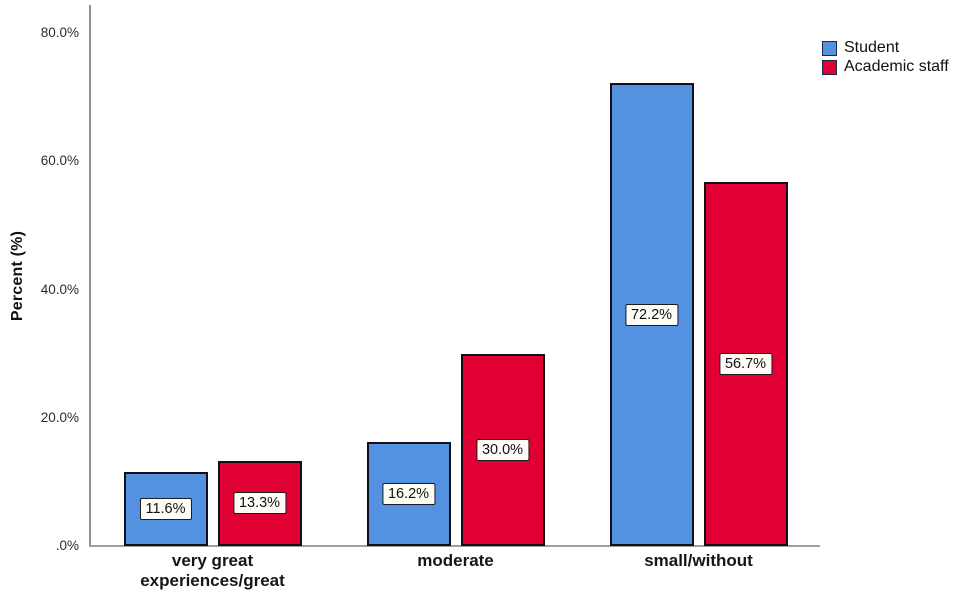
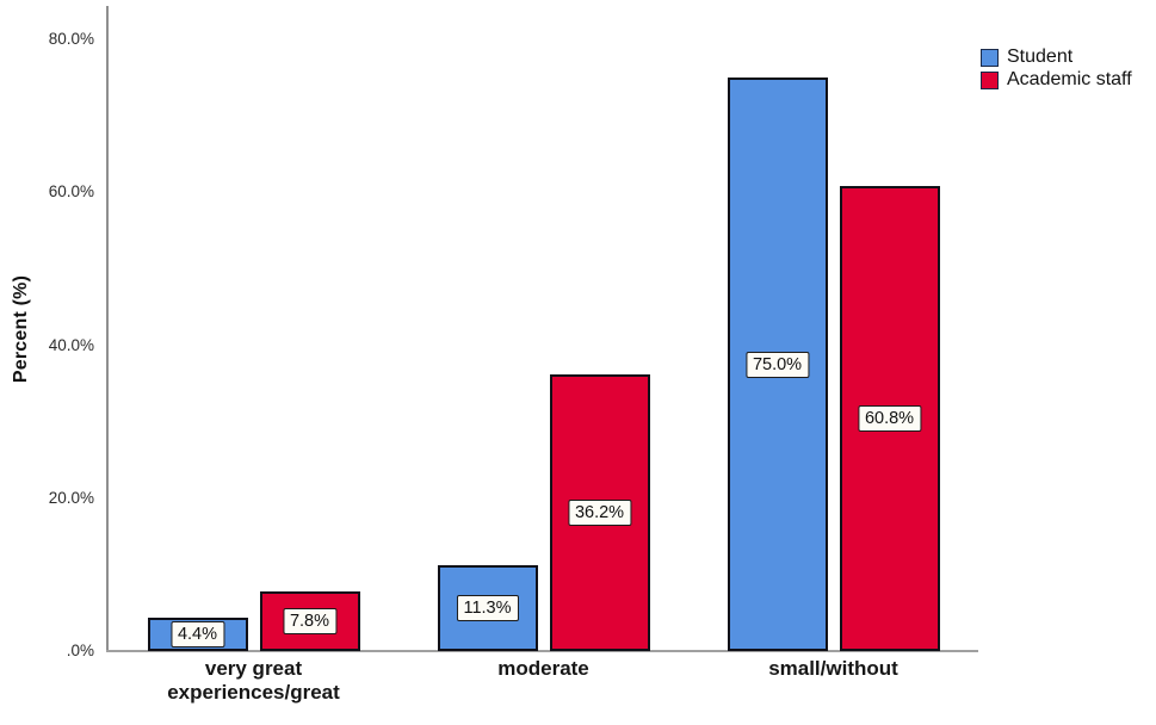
Student/very great experiences/great: 11.6% -> 4.4%
Academic staff/very great experiences/great: 13.3% -> 7.8%
Student/moderate: 16.2% -> 11.3%
Academic staff/moderate: 30.0% -> 36.2%
Student/small/without: 72.2% -> 75.0%
Academic staff/small/without: 56.7% -> 60.8%
